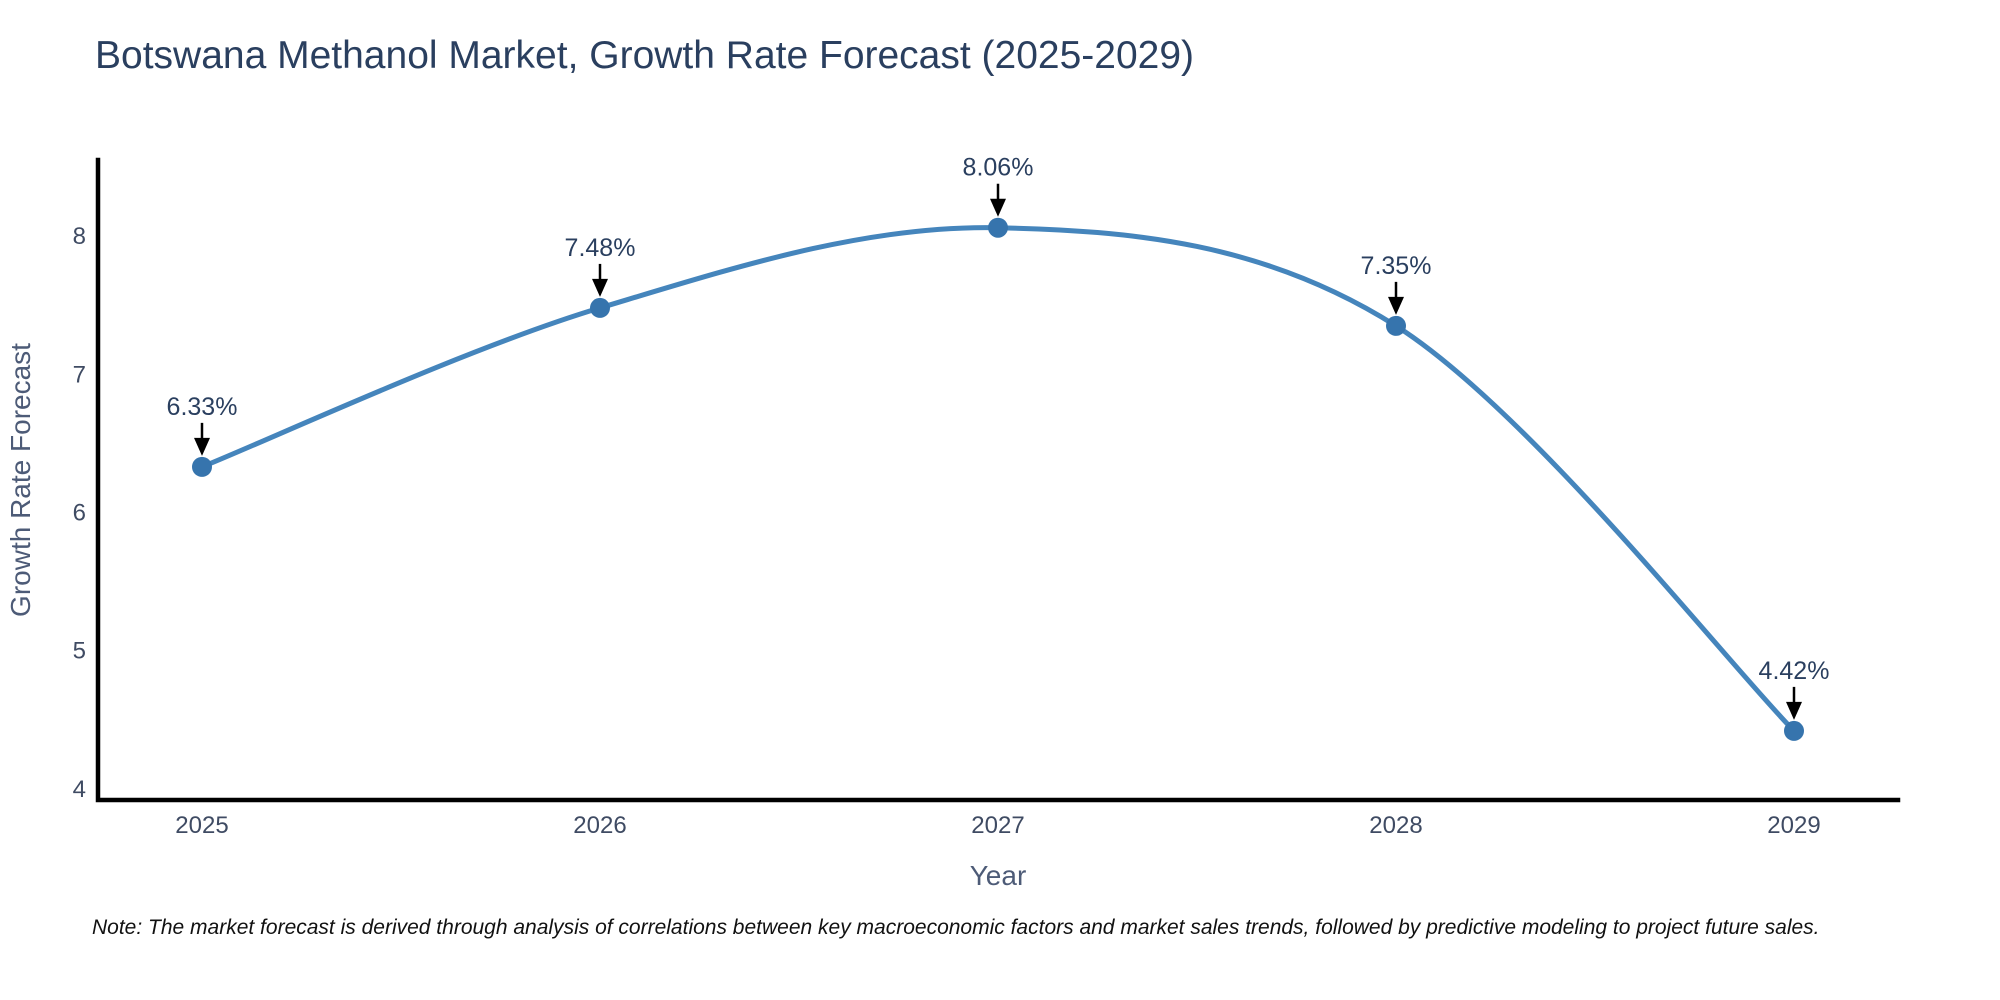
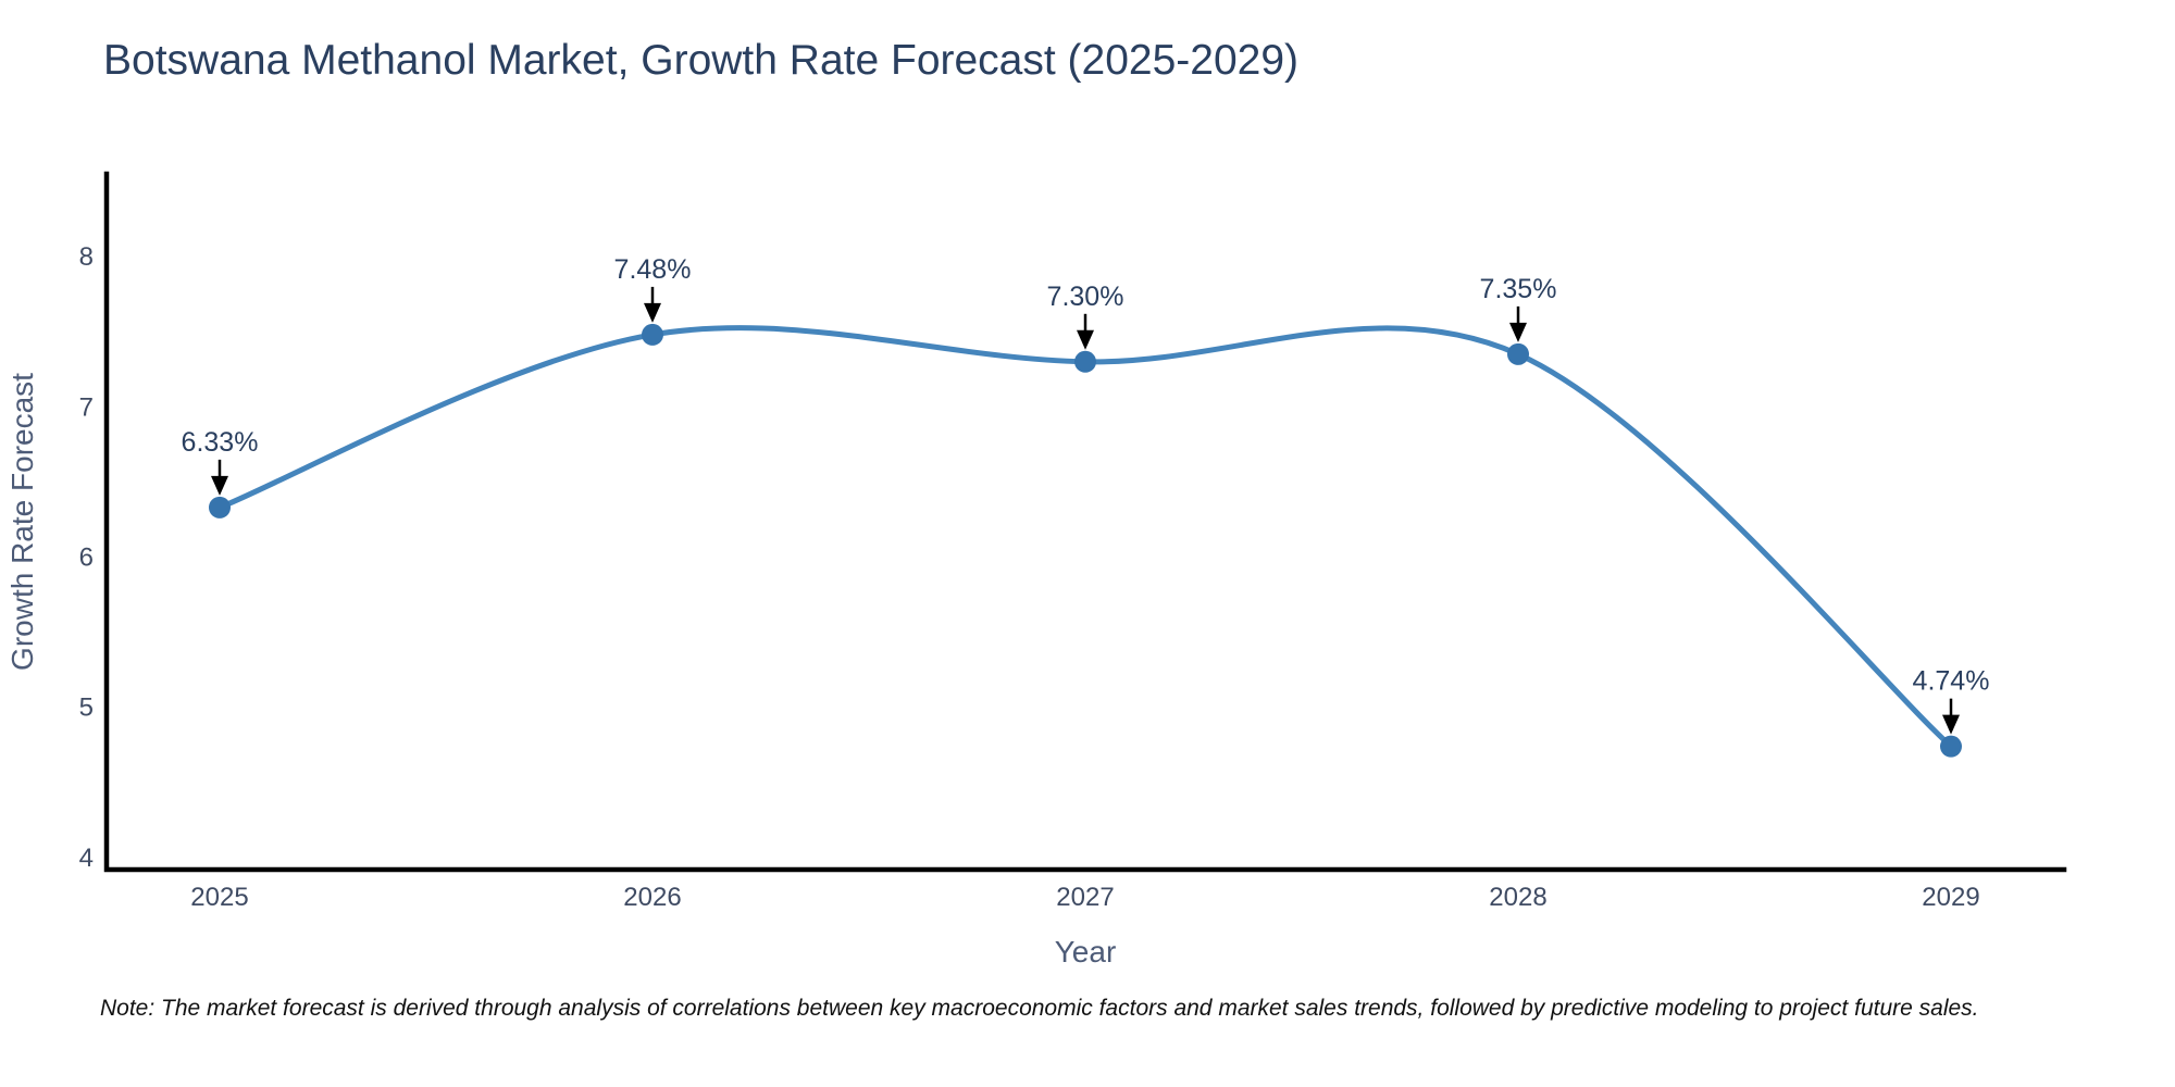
2027: 8.06% -> 7.30%
2029: 4.42% -> 4.74%
